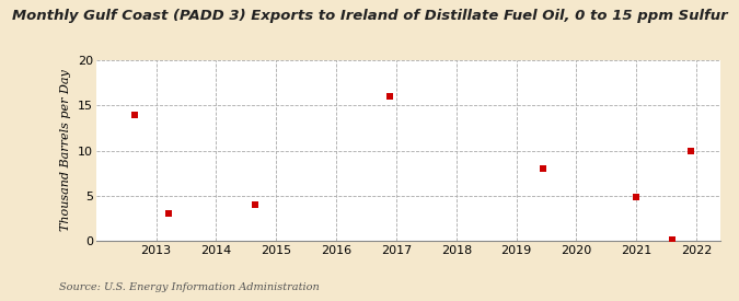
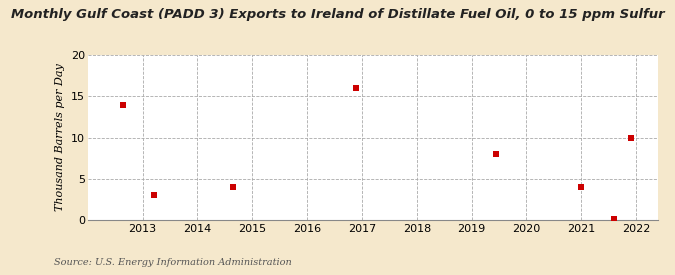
2021: 4.8 -> 4.0
